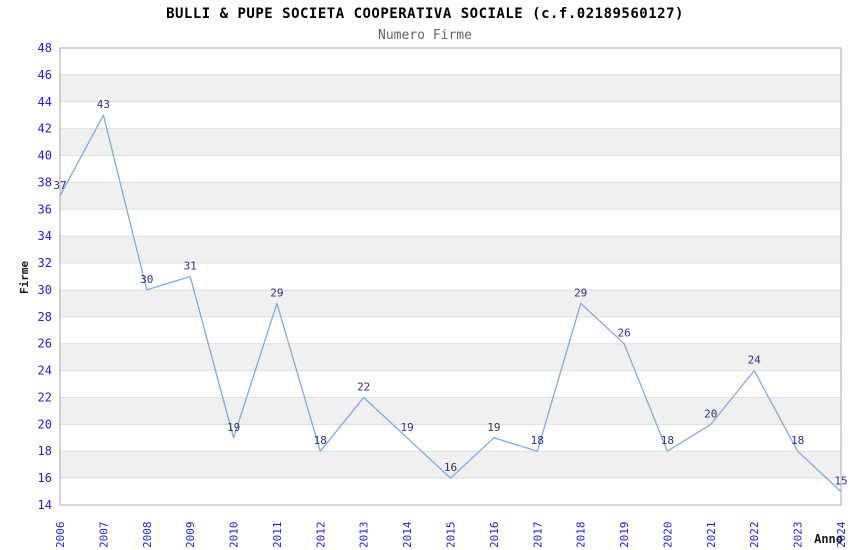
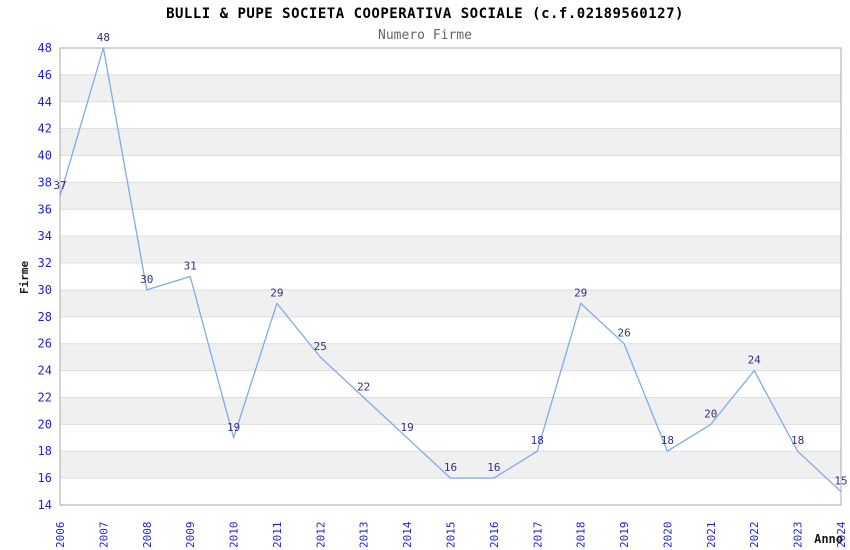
2007: 43 -> 48
2012: 18 -> 25
2016: 19 -> 16
